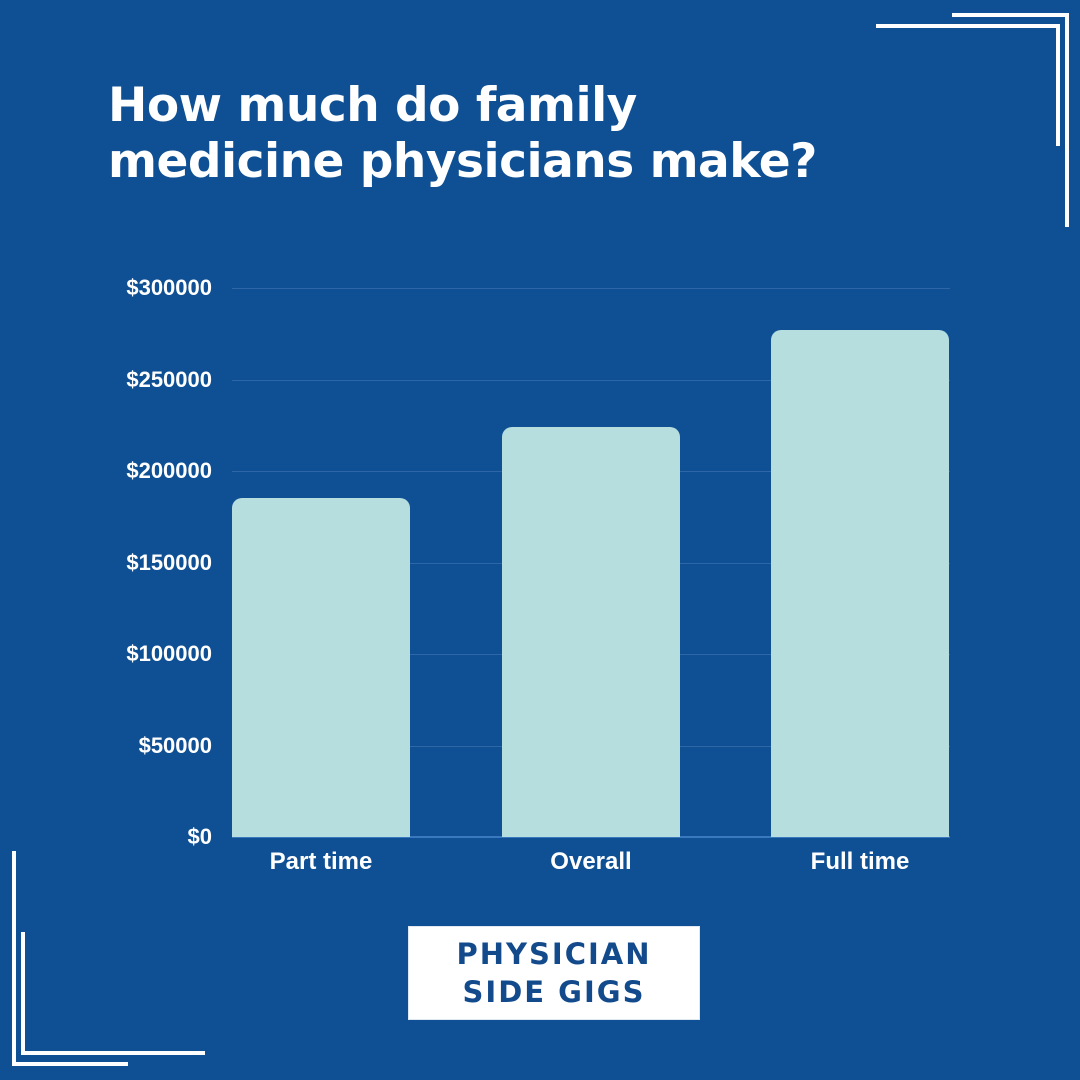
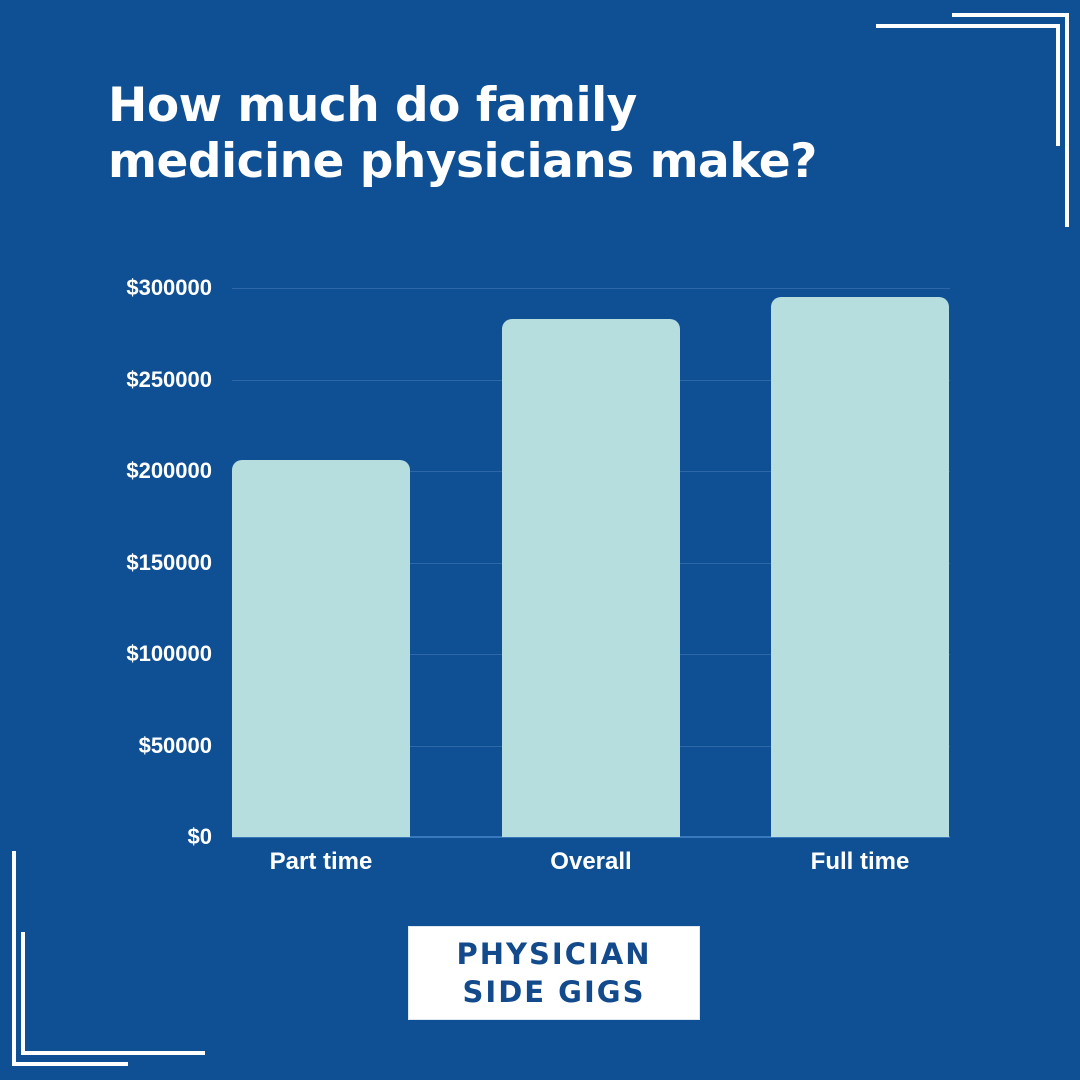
Part time: $185000 -> $206000
Overall: $224000 -> $283000
Full time: $277000 -> $295000
